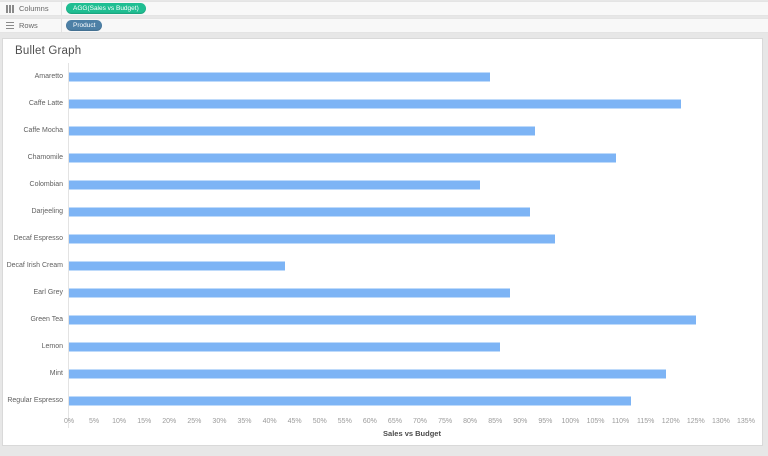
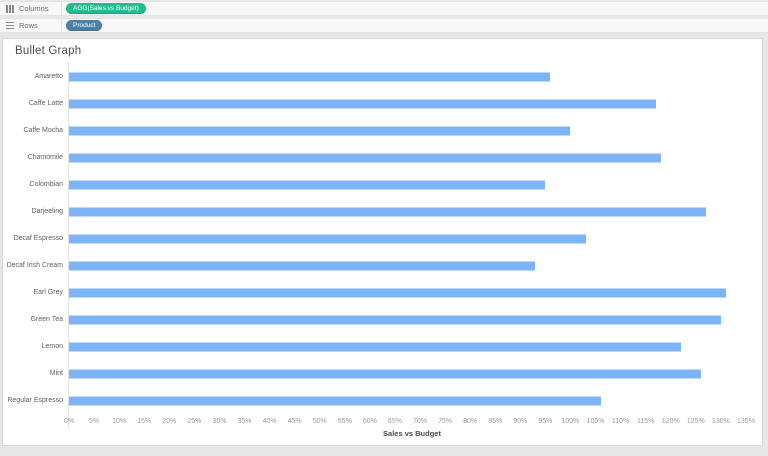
Amaretto: 84% -> 96%
Caffe Latte: 122% -> 117%
Caffe Mocha: 93% -> 100%
Chamomile: 109% -> 118%
Colombian: 82% -> 95%
Darjeeling: 92% -> 127%
Decaf Espresso: 97% -> 103%
Decaf Irish Cream: 43% -> 93%
Earl Grey: 88% -> 131%
Green Tea: 125% -> 130%
Lemon: 86% -> 122%
Mint: 119% -> 126%
Regular Espresso: 112% -> 106%
